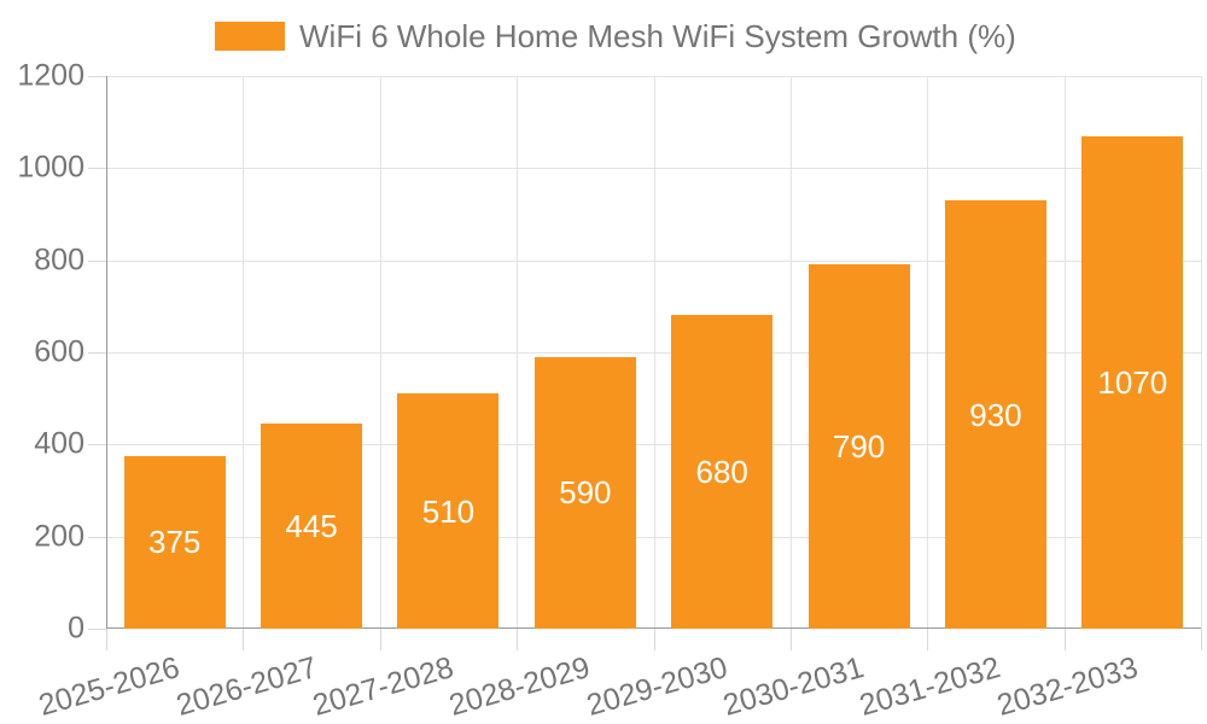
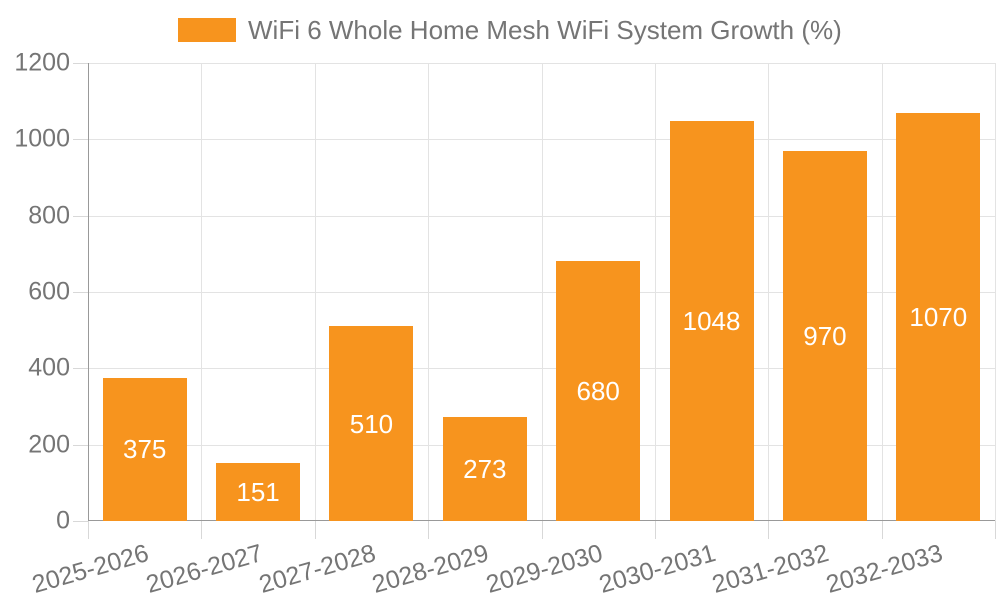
2026-2027: 445 -> 151
2028-2029: 590 -> 273
2030-2031: 790 -> 1048
2031-2032: 930 -> 970
